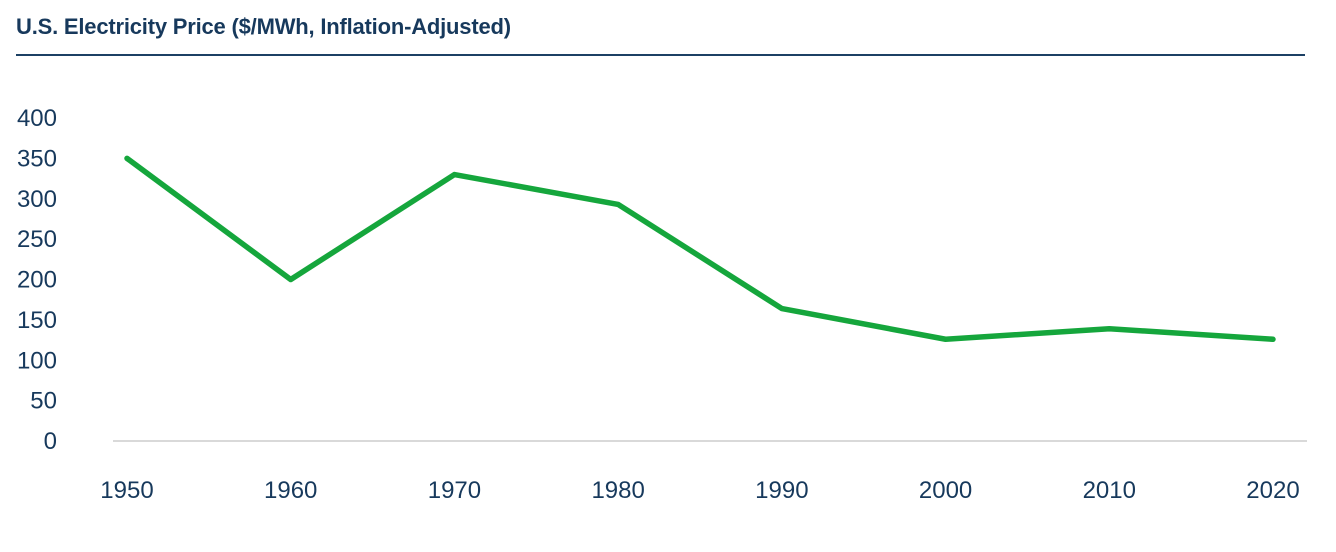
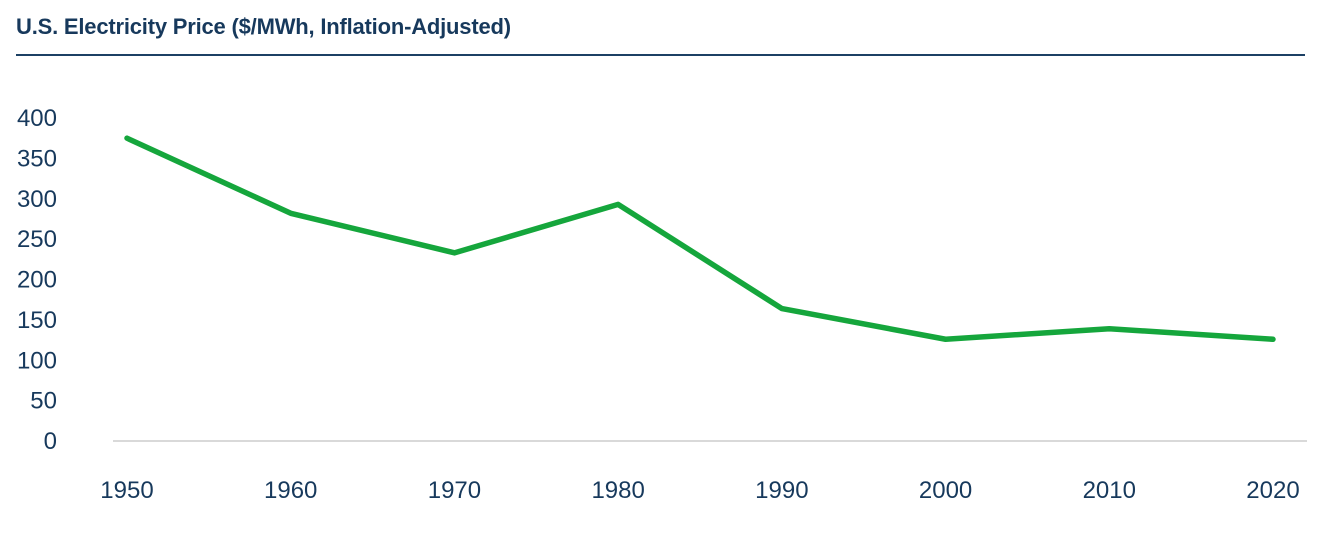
1950: 350 -> 380
1960: 200 -> 280
1970: 330 -> 230
